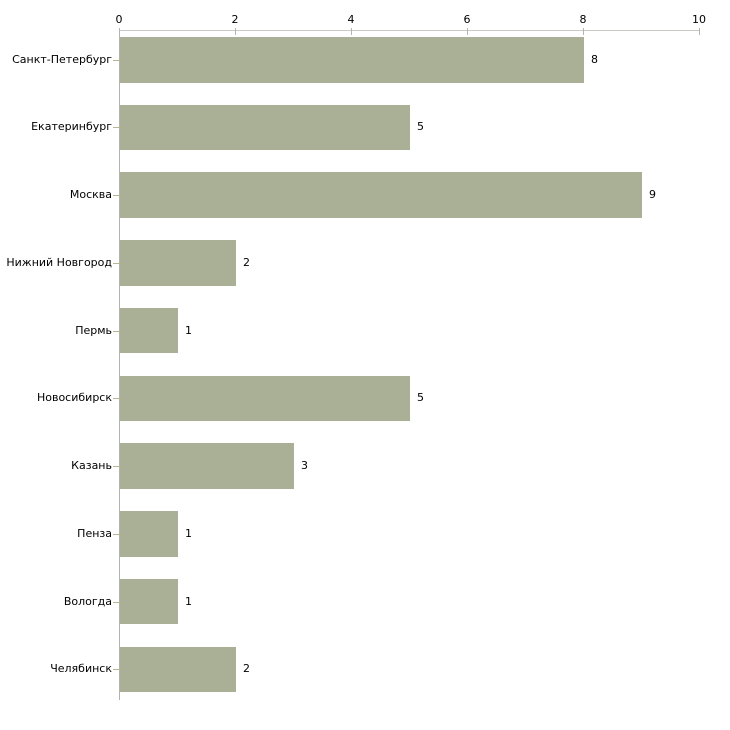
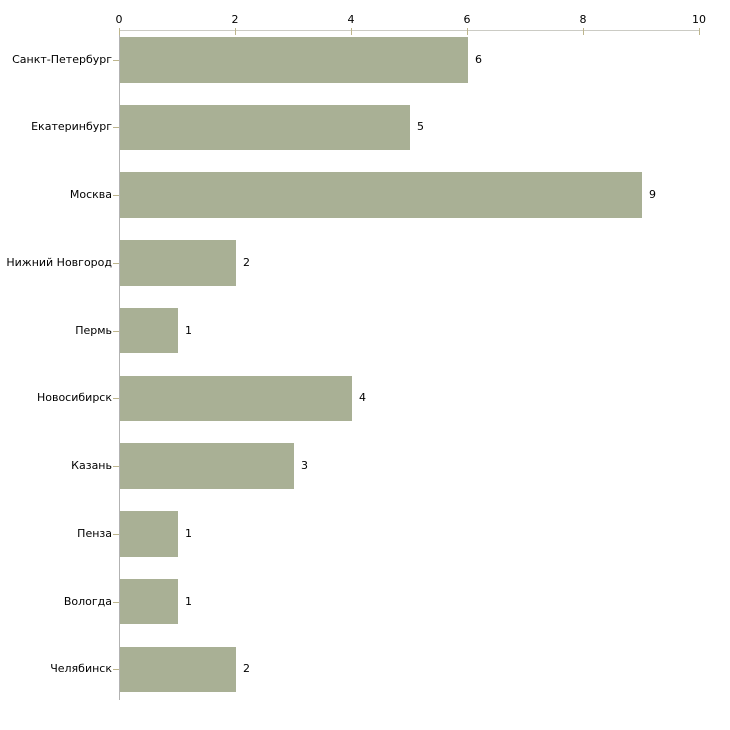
Санкт-Петербург: 8 -> 6
Новосибирск: 5 -> 4
